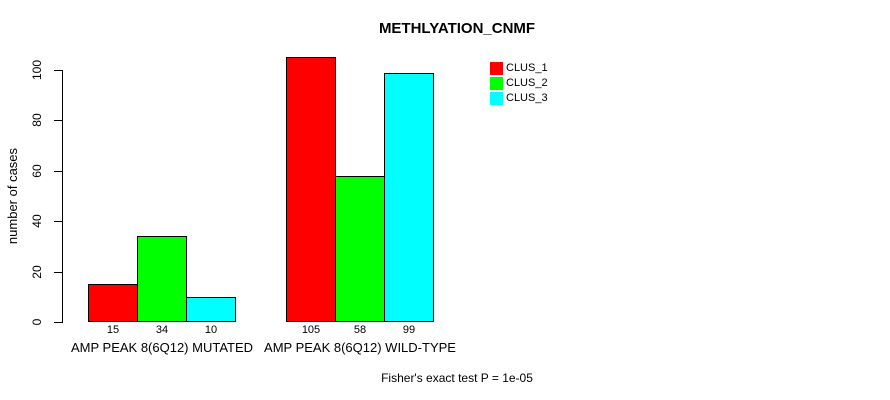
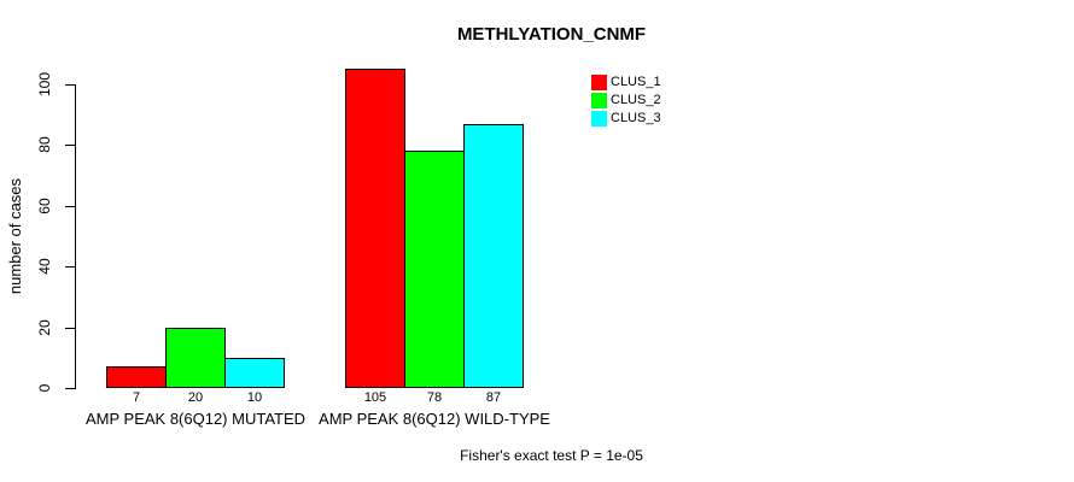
CLUS_1/AMP PEAK 8(6Q12) MUTATED: 15 -> 7
CLUS_2/AMP PEAK 8(6Q12) MUTATED: 34 -> 20
CLUS_2/AMP PEAK 8(6Q12) WILD-TYPE: 58 -> 78
CLUS_3/AMP PEAK 8(6Q12) WILD-TYPE: 99 -> 87
